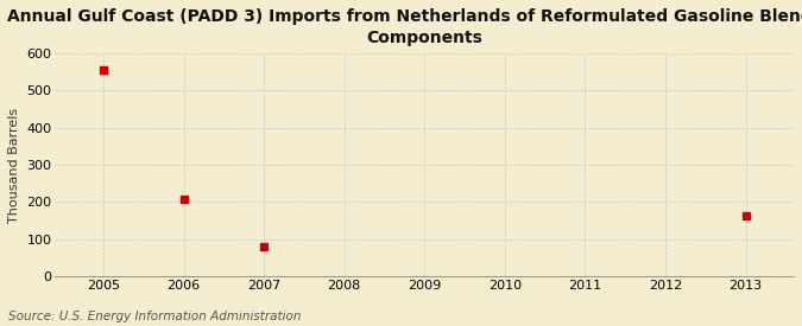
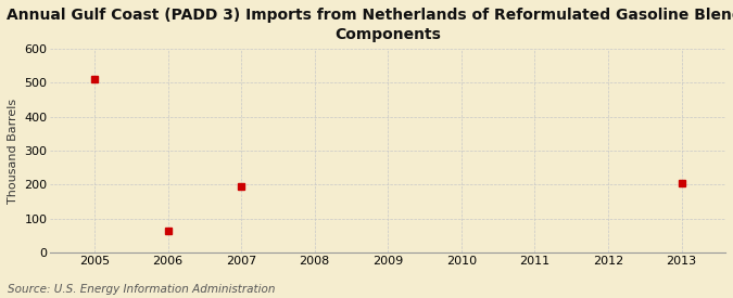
2005: 554 -> 510
2006: 207 -> 65
2007: 82 -> 195
2013: 163 -> 205
